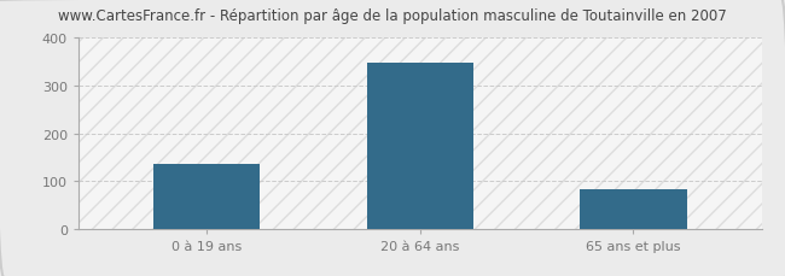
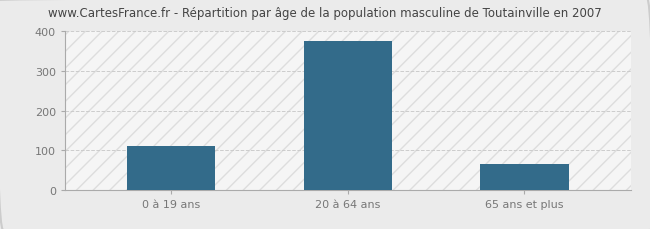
0 à 19 ans: 135 -> 110
20 à 64 ans: 348 -> 375
65 ans et plus: 82 -> 65
